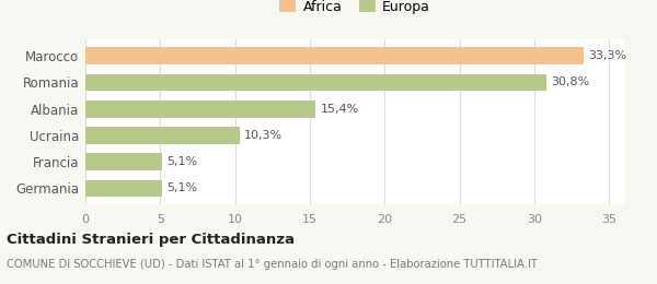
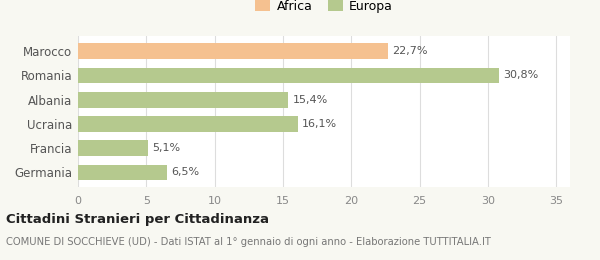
Marocco: 33,3% -> 22,7%
Ucraina: 10,3% -> 16,1%
Germania: 5,1% -> 6,5%
